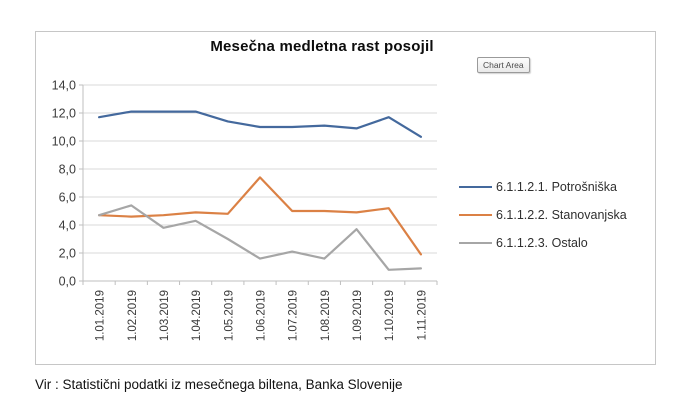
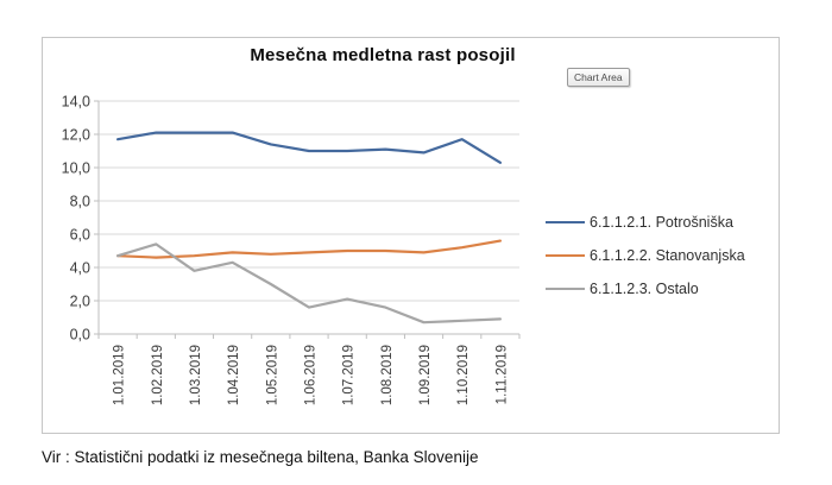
6.1.1.2.2. Stanovanjska/1.06.2019: 7,4 -> 4,9
6.1.1.2.3. Ostalo/1.09.2019: 3,7 -> 0,7
6.1.1.2.2. Stanovanjska/1.11.2019: 1,9 -> 5,6
